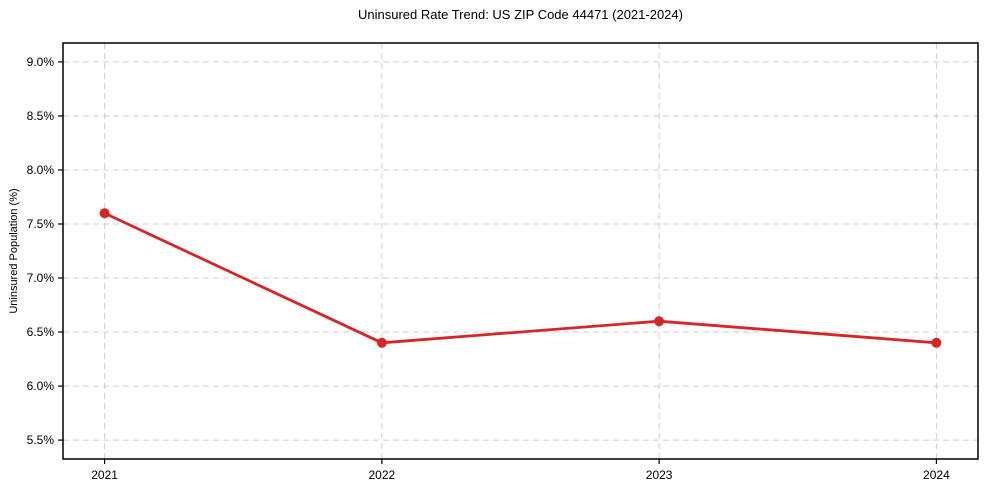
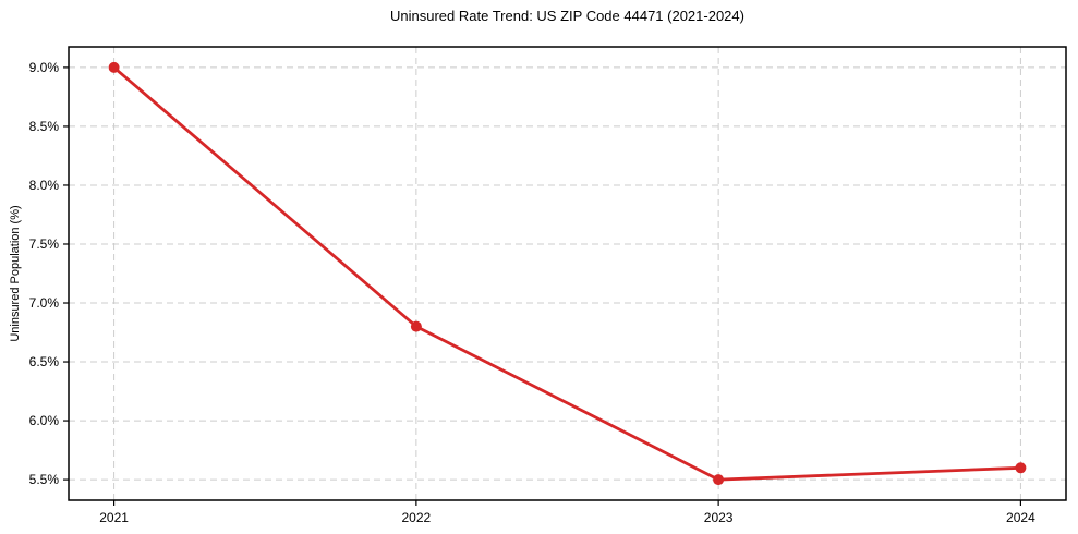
2021: 7.6% -> 9.0%
2022: 6.4% -> 6.8%
2023: 6.6% -> 5.5%
2024: 6.4% -> 5.6%
